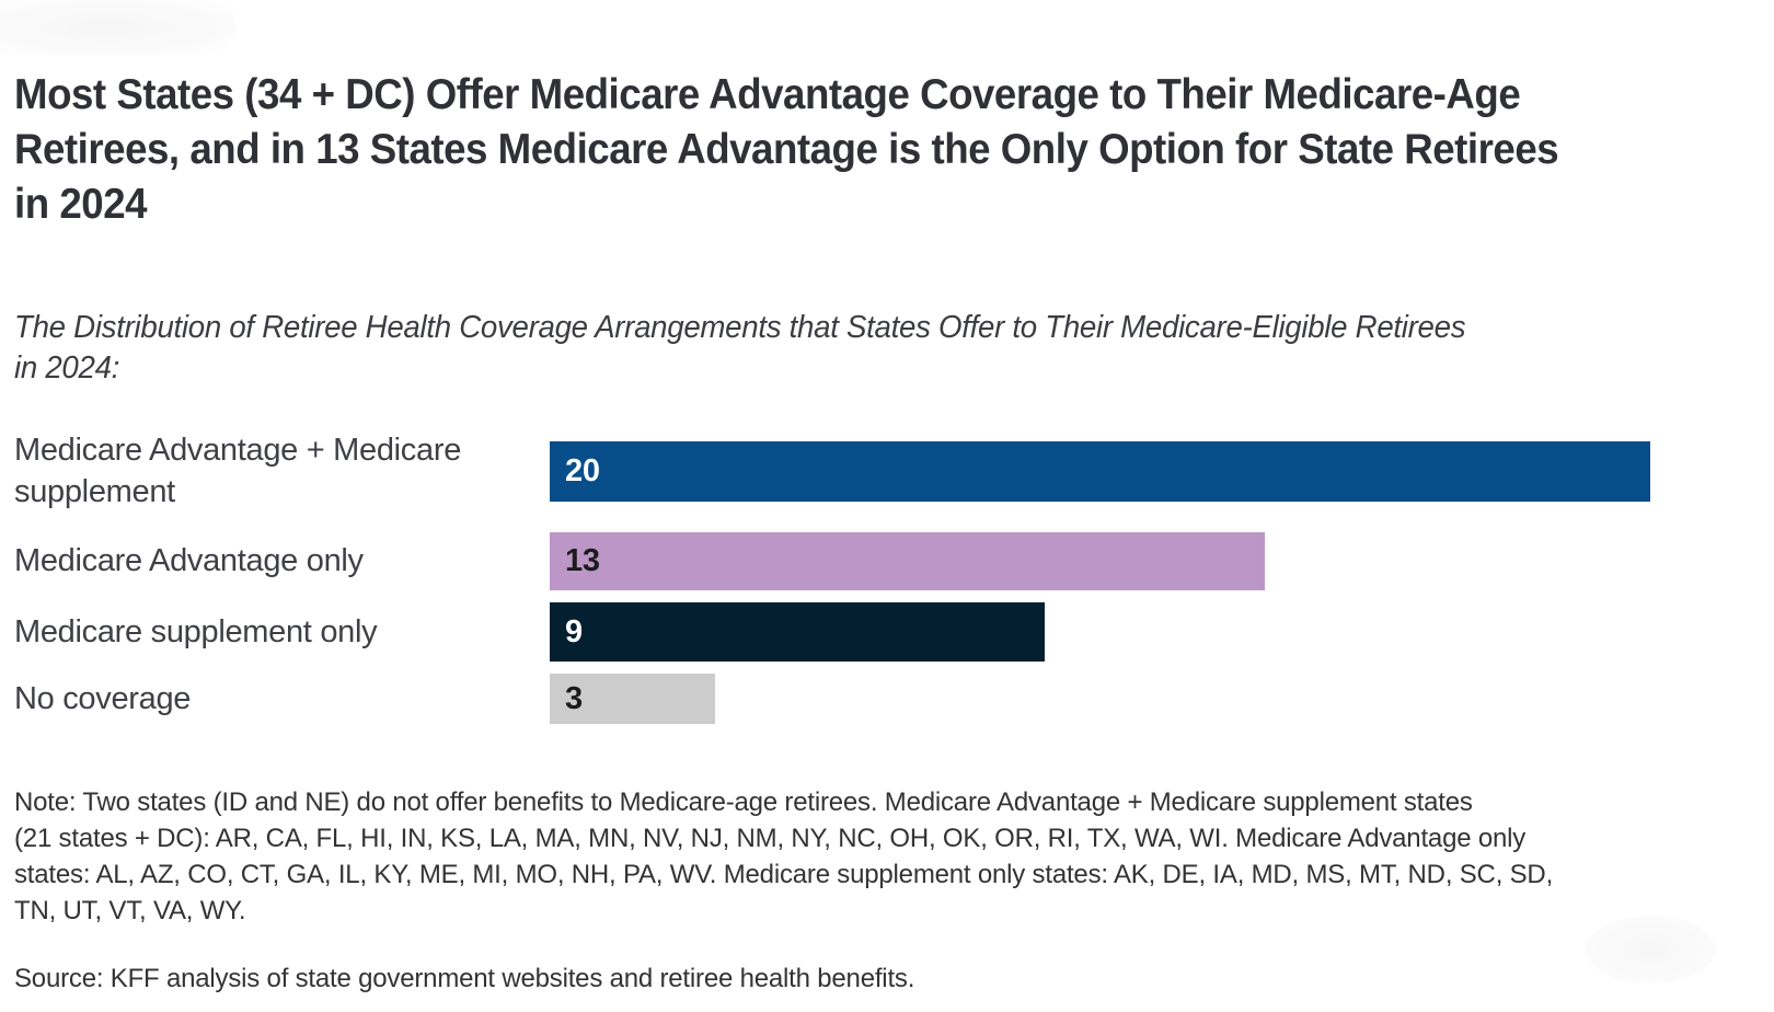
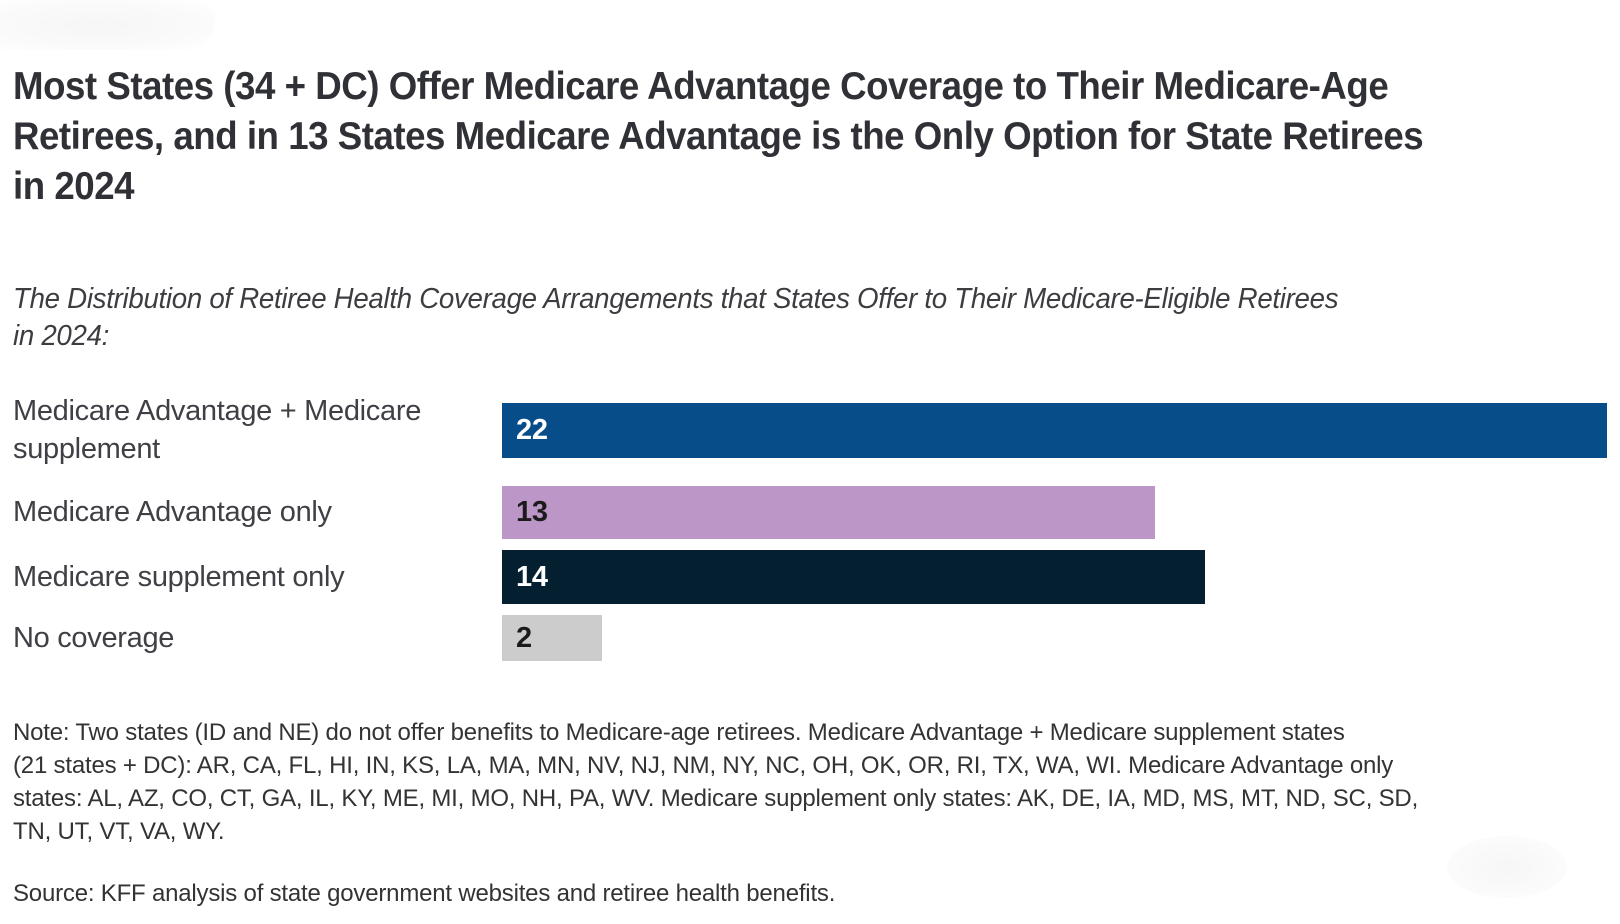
Medicare Advantage + Medicare supplement: 20 -> 22
Medicare supplement only: 9 -> 14
No coverage: 3 -> 2
